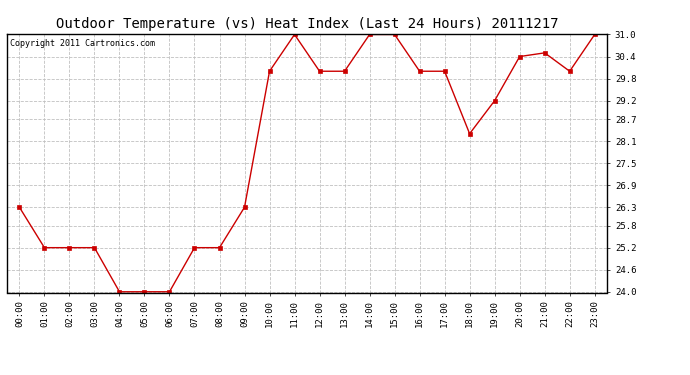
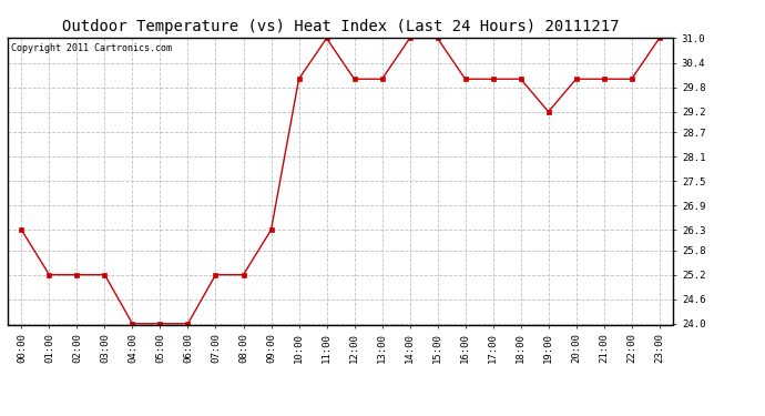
18:00: 28.3 -> 30.0
20:00: 30.4 -> 30.0
21:00: 30.5 -> 30.0
